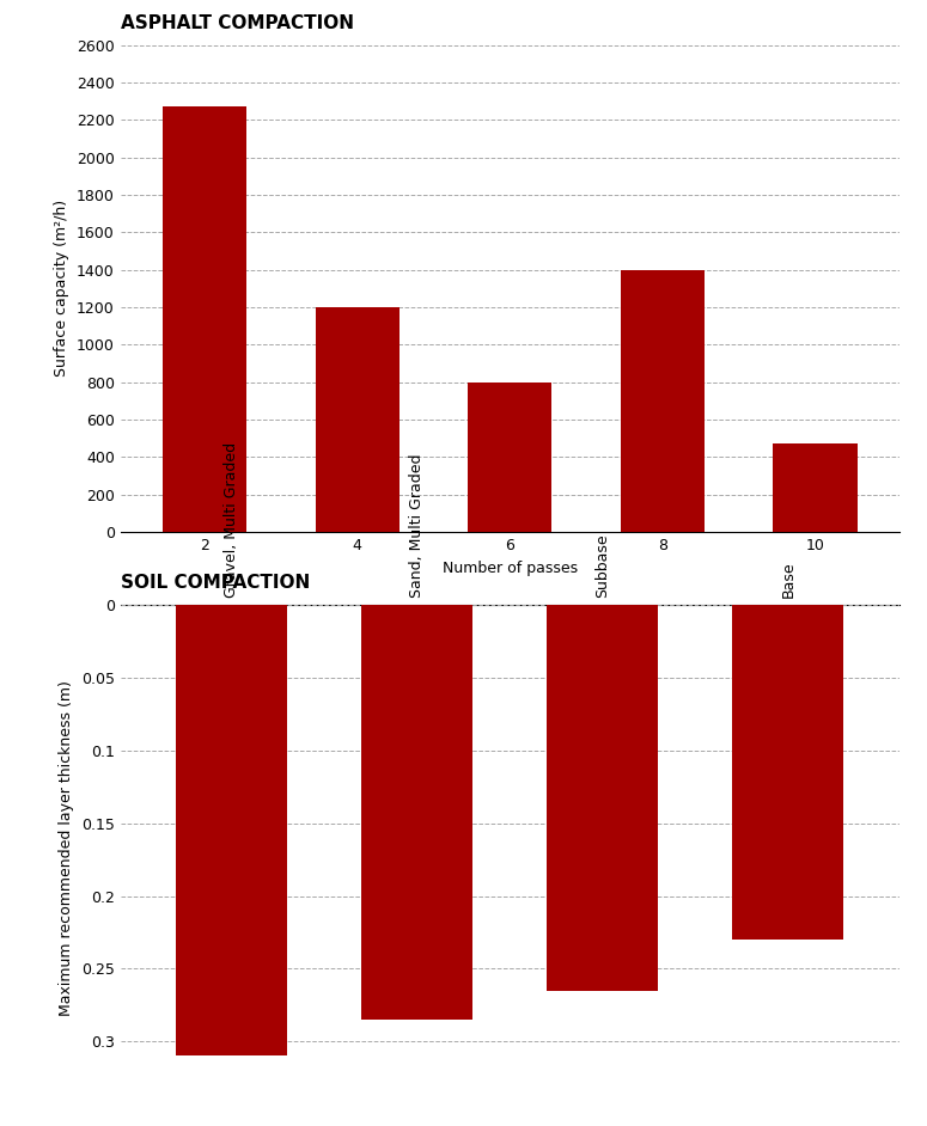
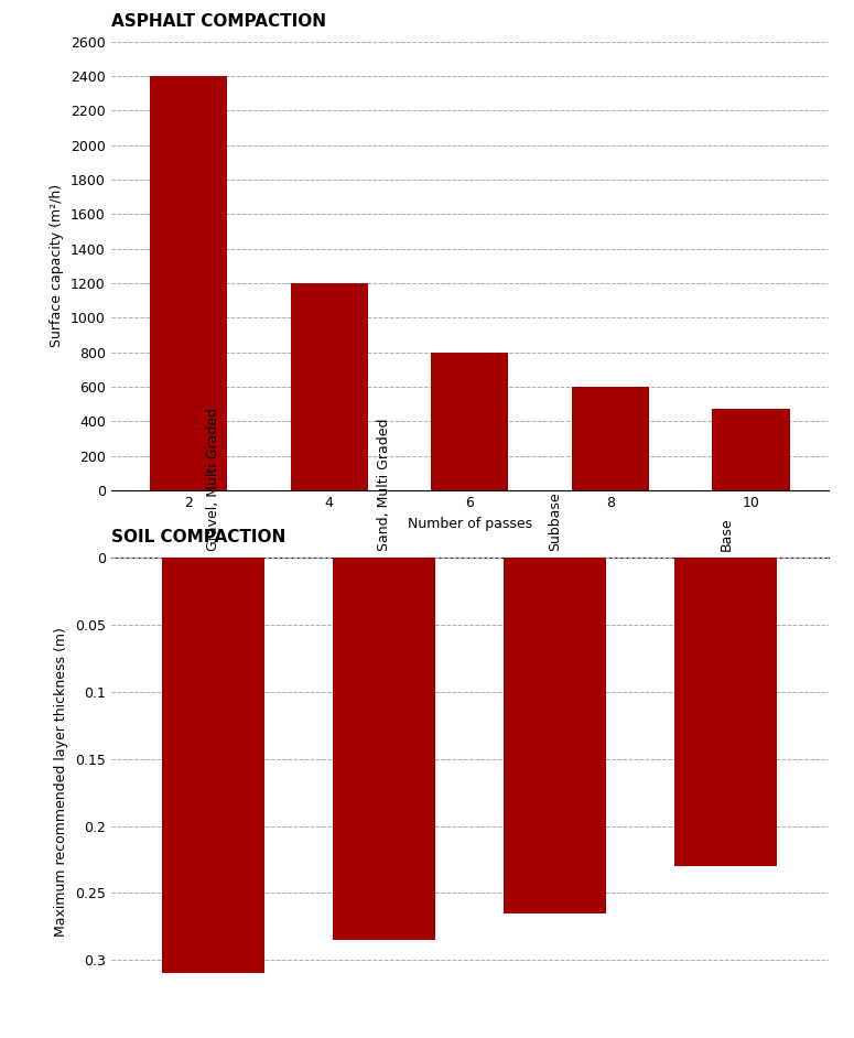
ASPHALT COMPACTION/2: 2270 -> 2400
ASPHALT COMPACTION/8: 1400 -> 600
